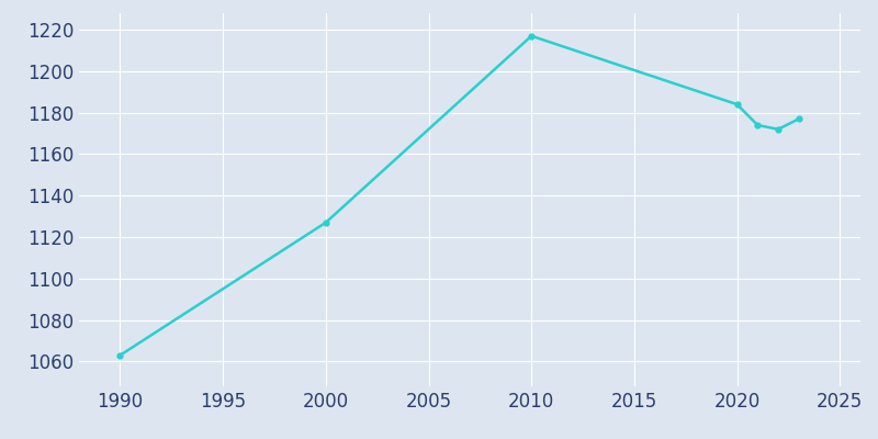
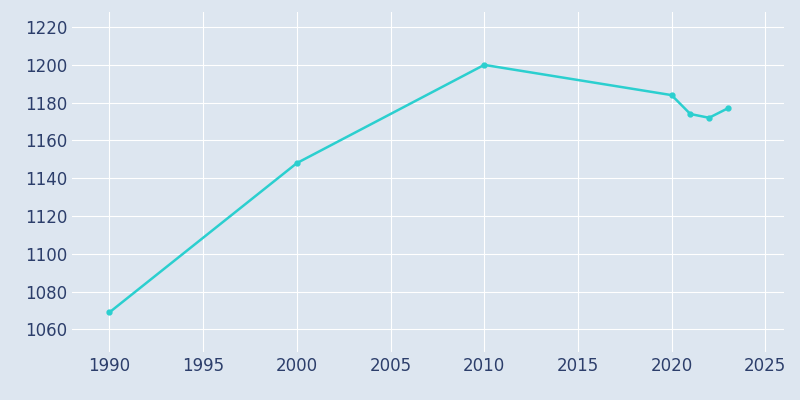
1990: 1063 -> 1069
2000: 1127 -> 1148
2010: 1217 -> 1200
